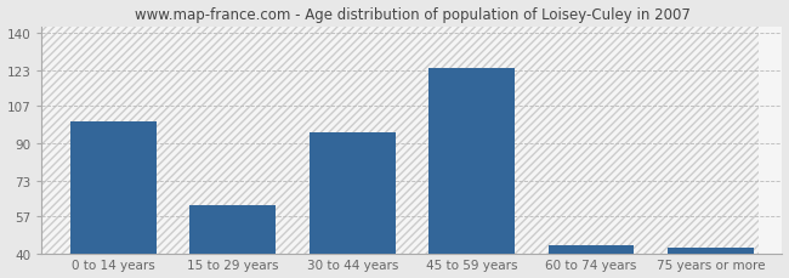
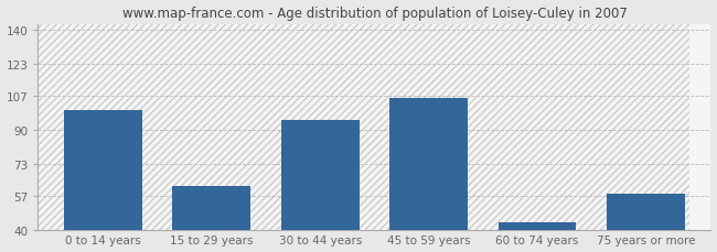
45 to 59 years: 124 -> 106
75 years or more: 43 -> 58
